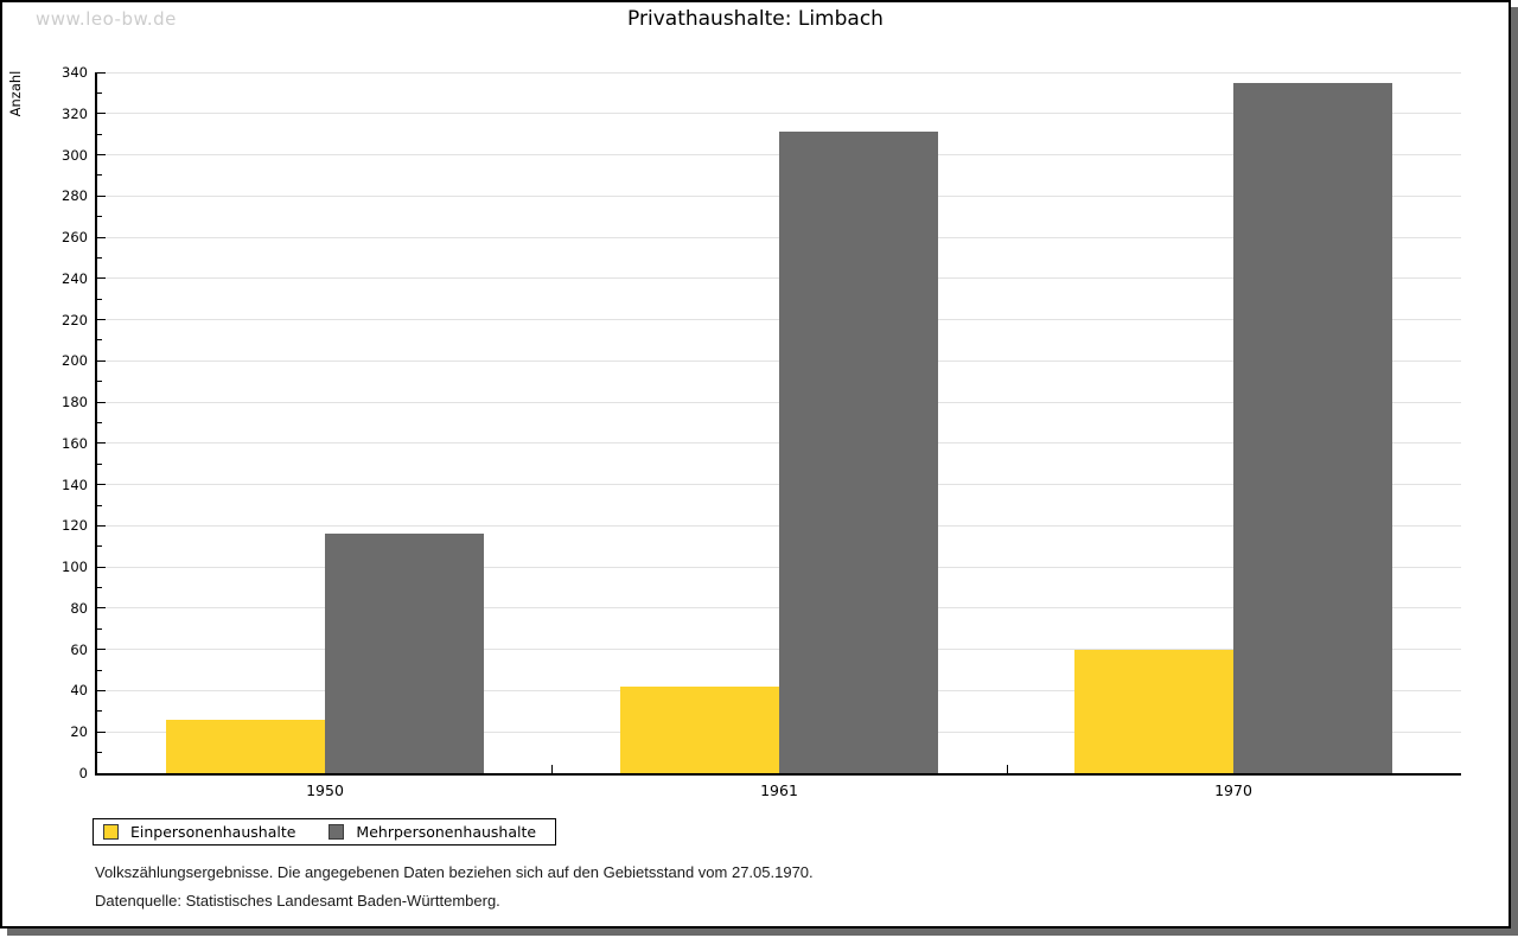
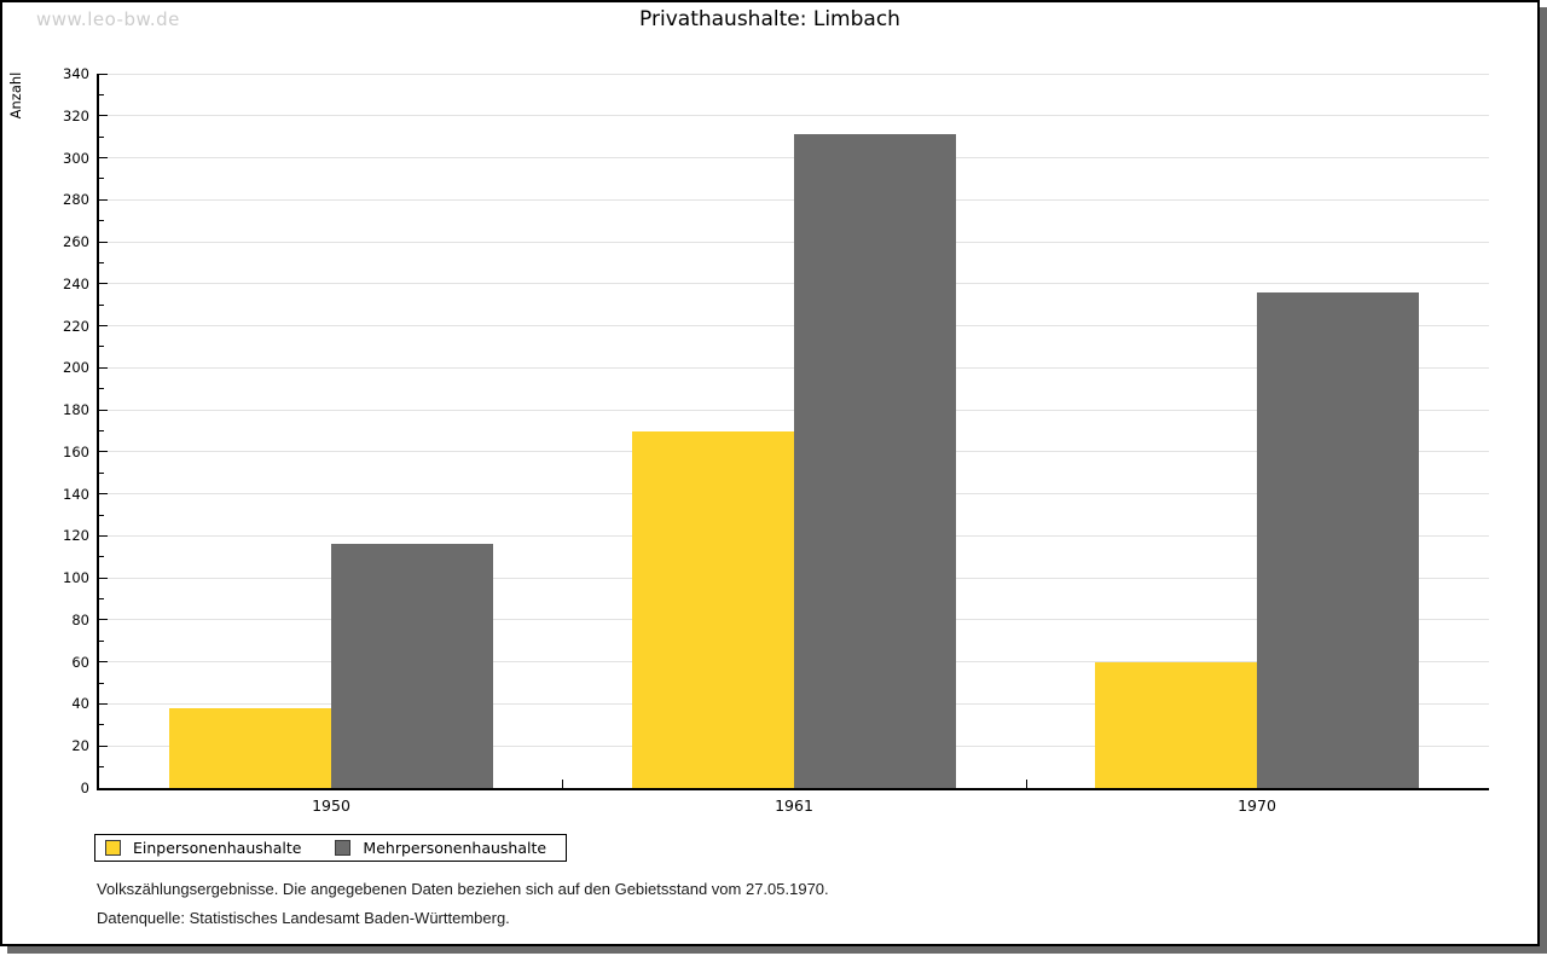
Einpersonenhaushalte/1950: 26 -> 38
Einpersonenhaushalte/1961: 42 -> 170
Mehrpersonenhaushalte/1970: 335 -> 236
